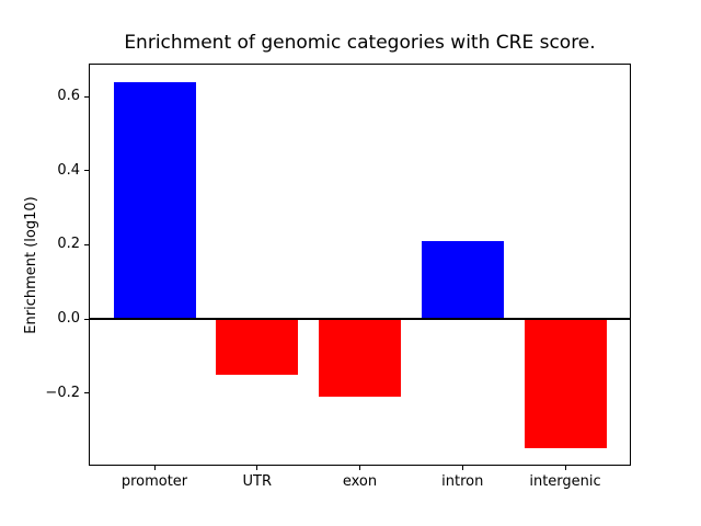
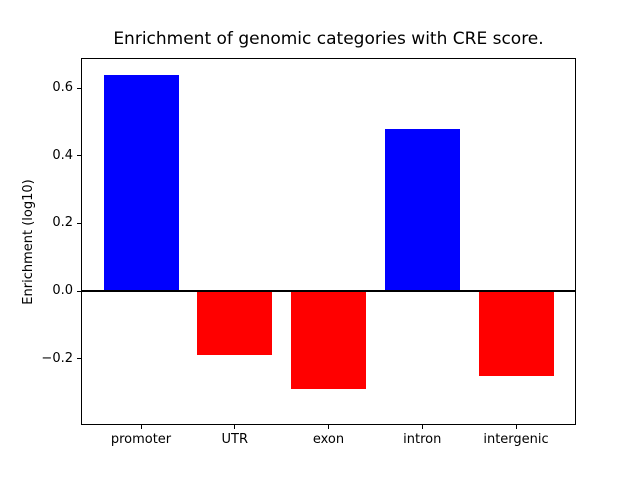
UTR: -0.15 -> -0.19
exon: -0.21 -> -0.29
intron: 0.21 -> 0.48
intergenic: -0.35 -> -0.25
